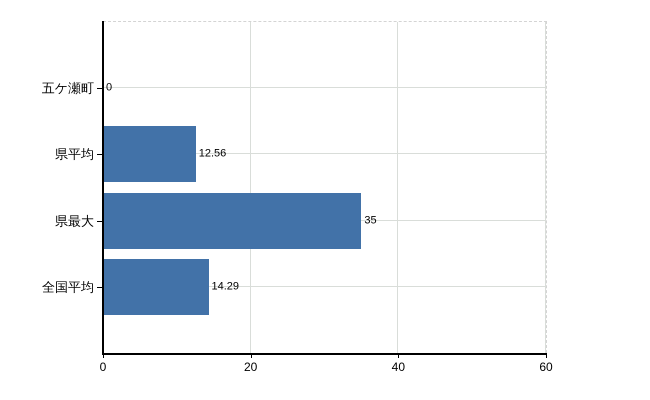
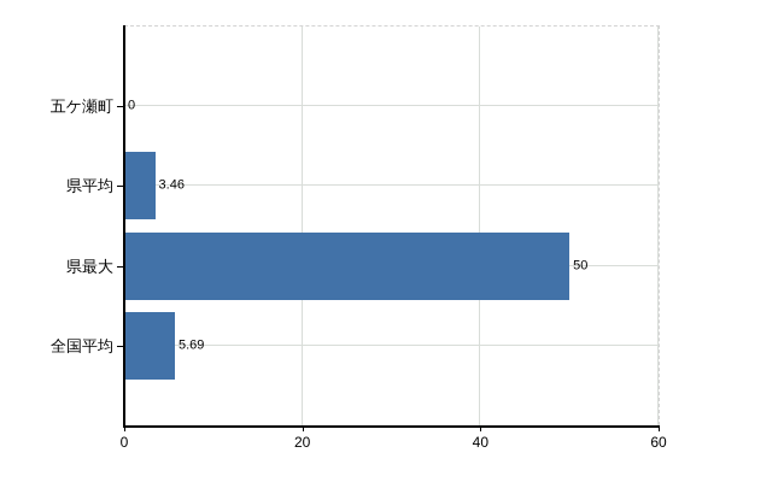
県平均: 12.56 -> 3.46
県最大: 35 -> 50
全国平均: 14.29 -> 5.69
